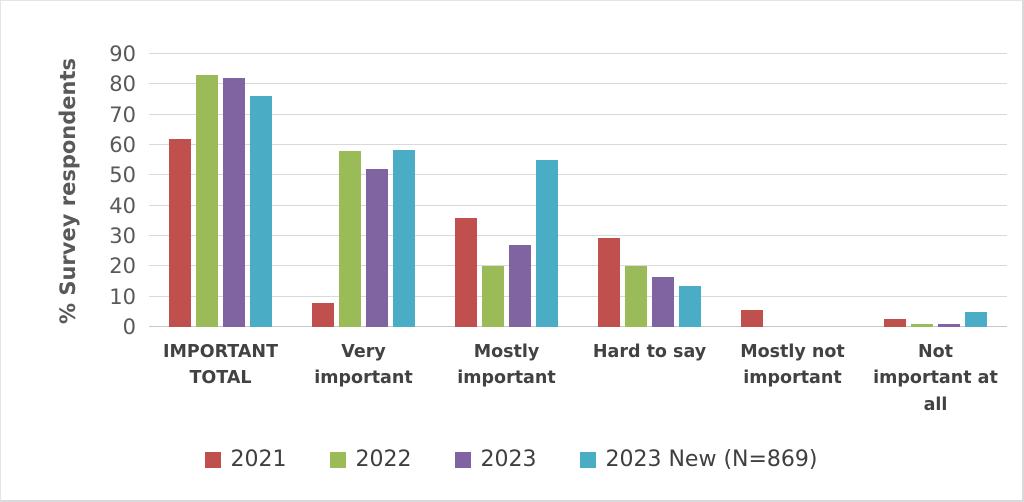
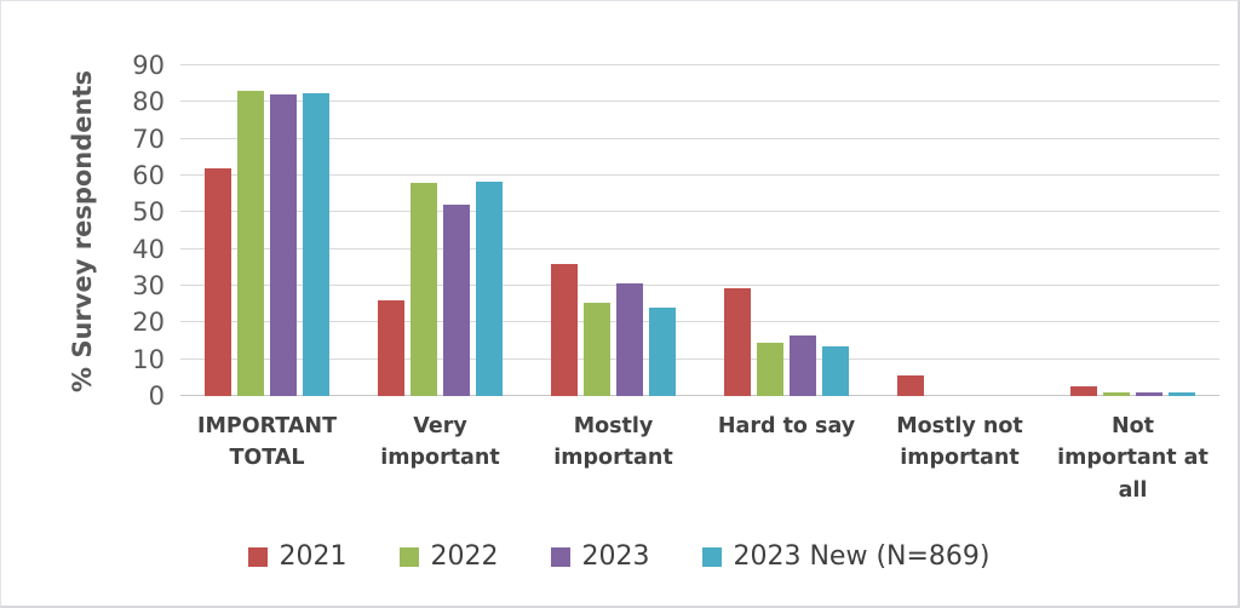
2023 New (N=869)/IMPORTANT TOTAL: 76 -> 82
2021/Very important: 8 -> 26
2022/Mostly important: 20 -> 26
2023/Mostly important: 27 -> 30
2023 New (N=869)/Mostly important: 55 -> 24
2022/Hard to say: 20 -> 14
2023 New (N=869)/Not important at all: 5 -> 1
